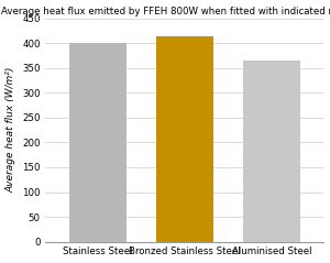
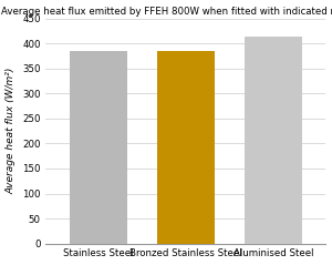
Stainless Steel: 400 -> 385
Bronzed Stainless Steel: 415 -> 385
Aluminised Steel: 365 -> 415
